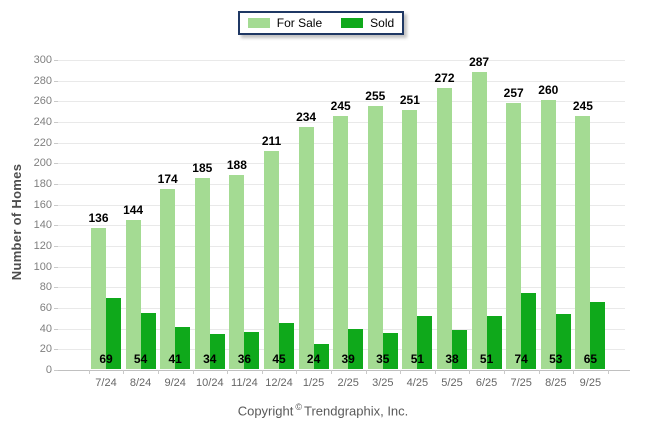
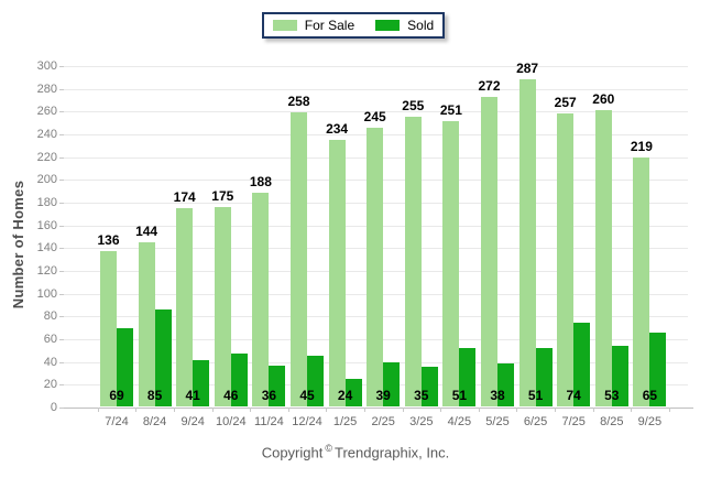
Sold/8/24: 54 -> 85
For Sale/10/24: 185 -> 175
Sold/10/24: 34 -> 46
For Sale/12/24: 211 -> 258
For Sale/9/25: 245 -> 219
